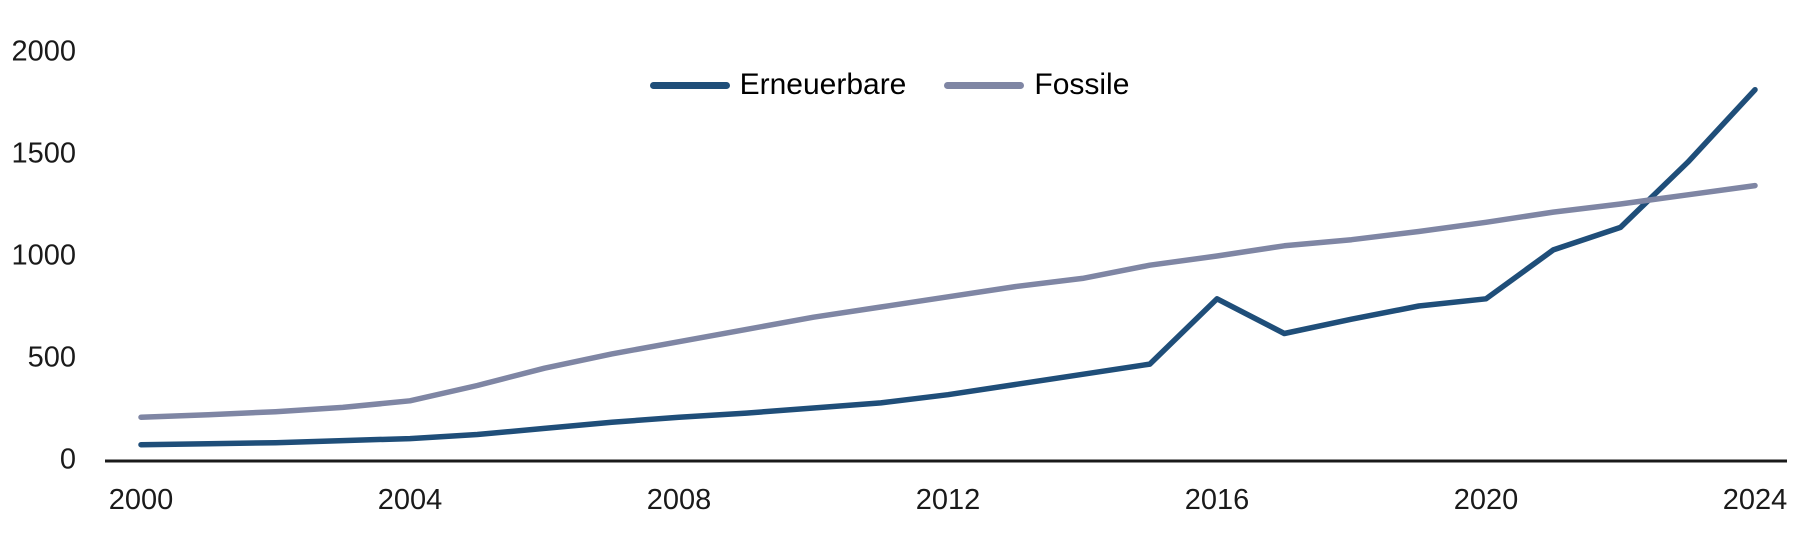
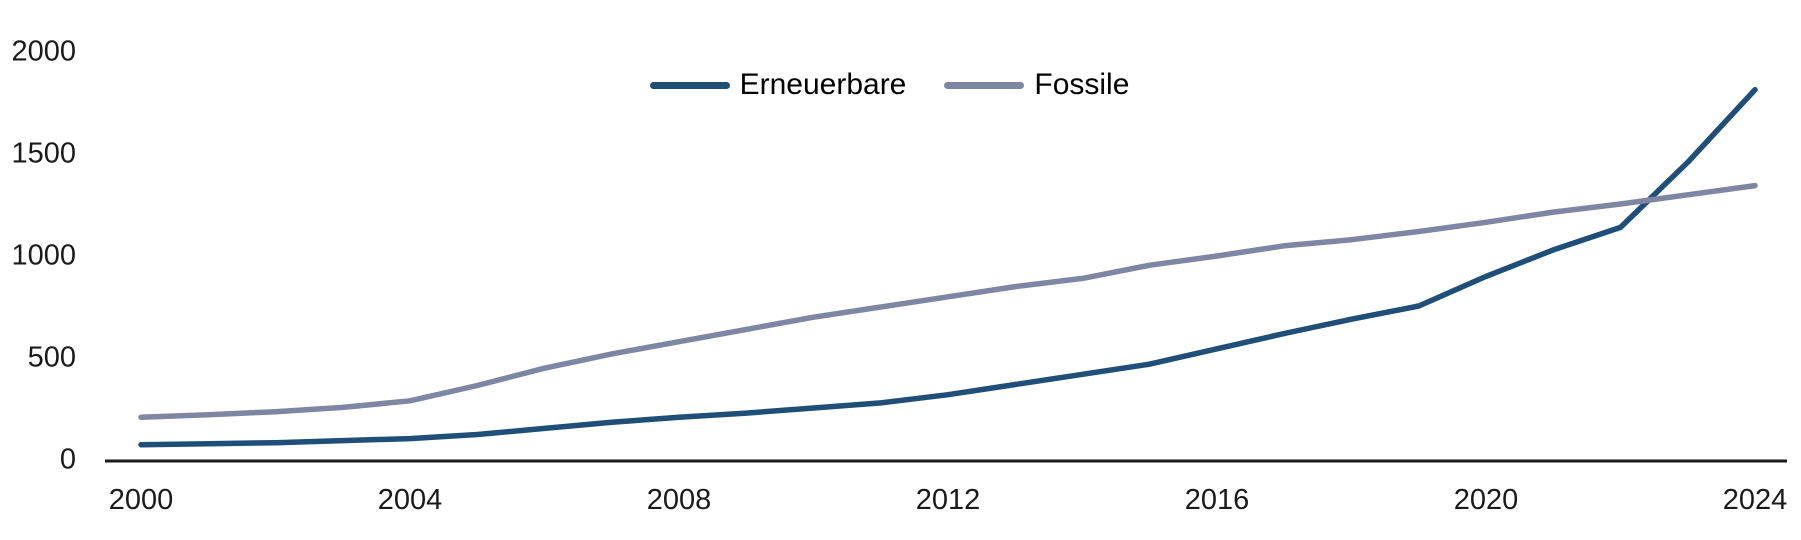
Erneuerbare/2016: 790 -> 540
Erneuerbare/2020: 790 -> 900
